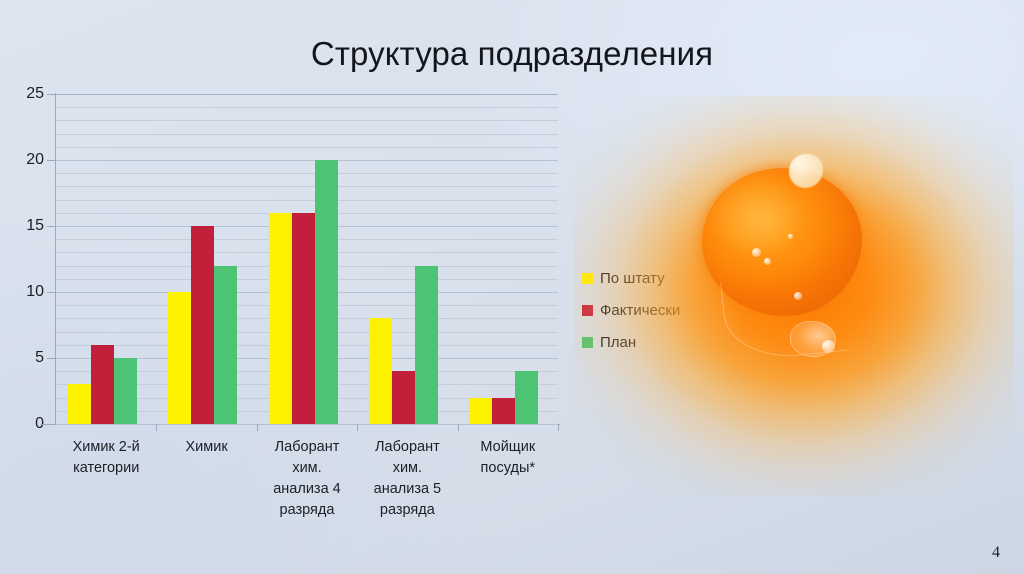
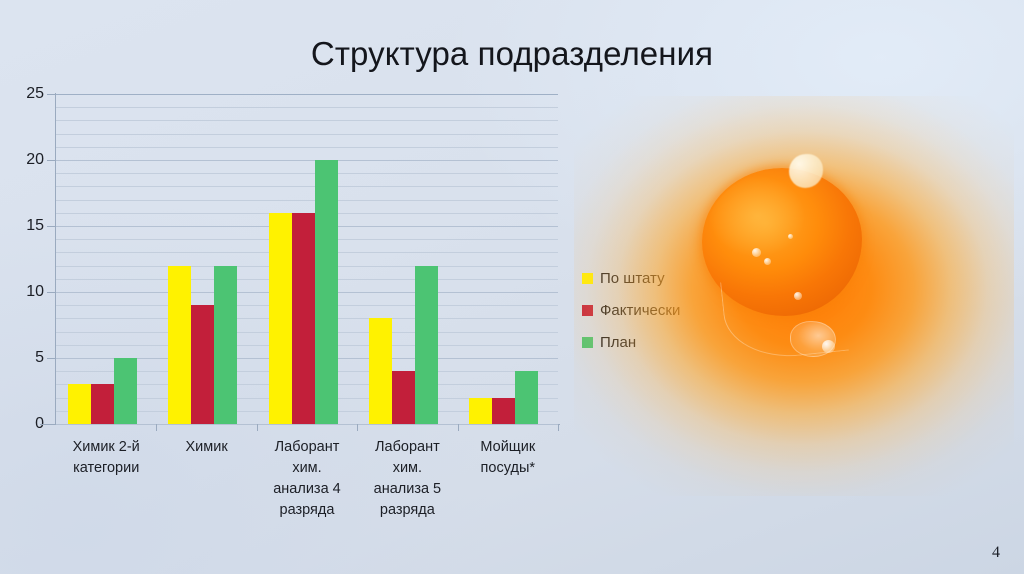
Фактически/Химик 2-й категории: 6 -> 3
По штату/Химик: 10 -> 12
Фактически/Химик: 15 -> 9
